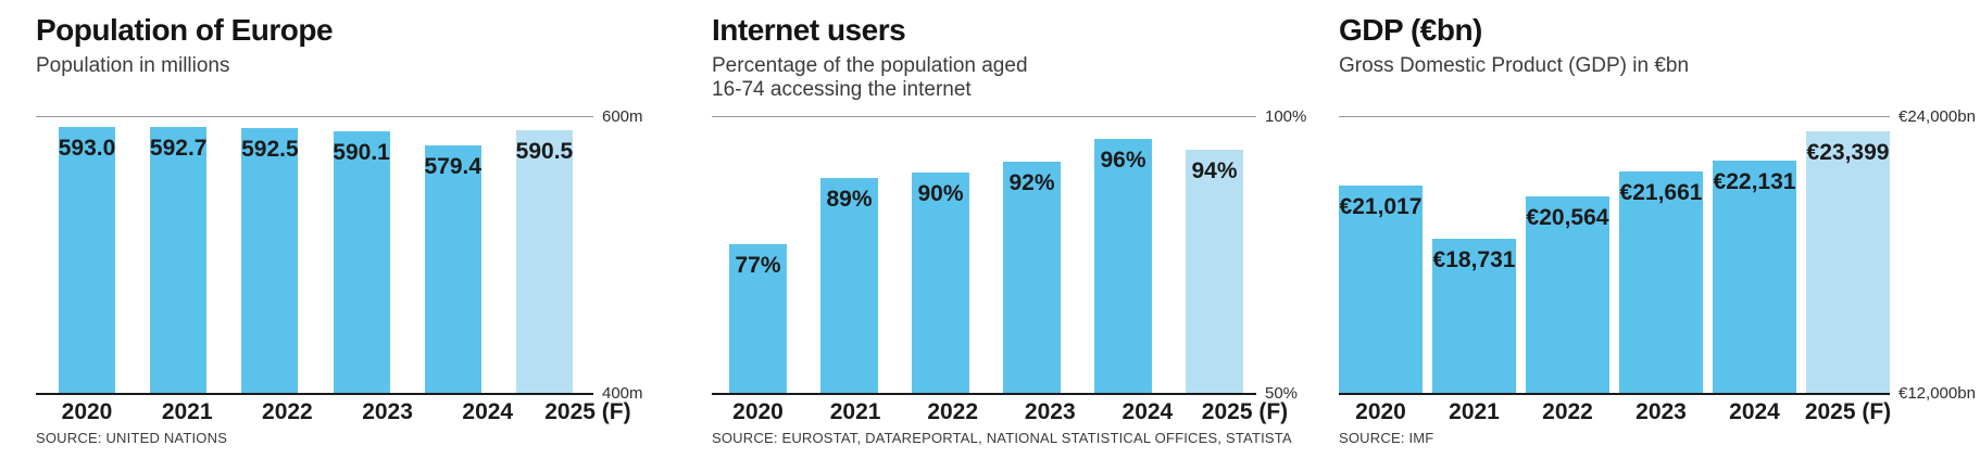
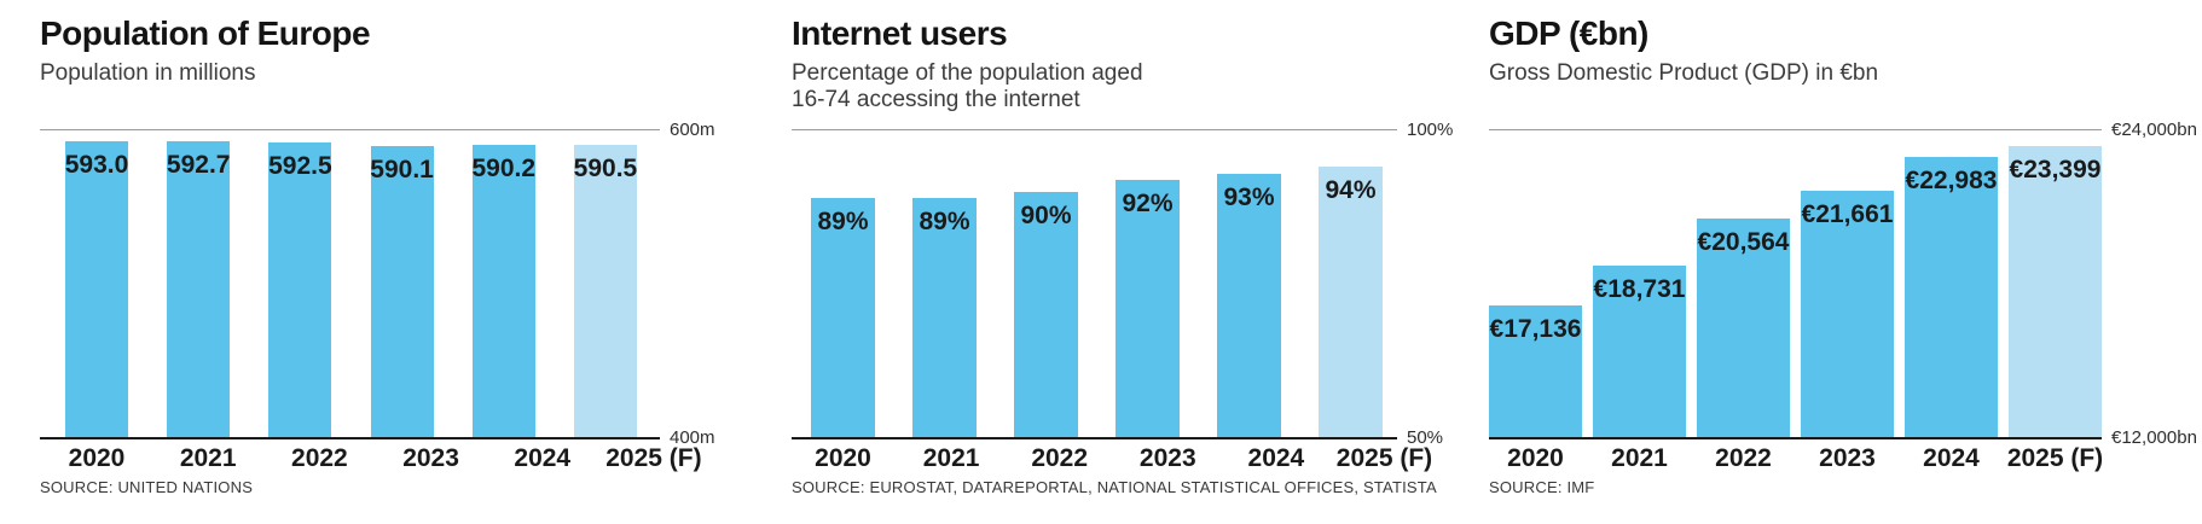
Population of Europe/2024: 579.4 -> 590.2
Internet users/2020: 77% -> 89%
Internet users/2024: 96% -> 93%
GDP (€bn)/2020: €21,017 -> €17,136
GDP (€bn)/2024: €22,131 -> €22,983
